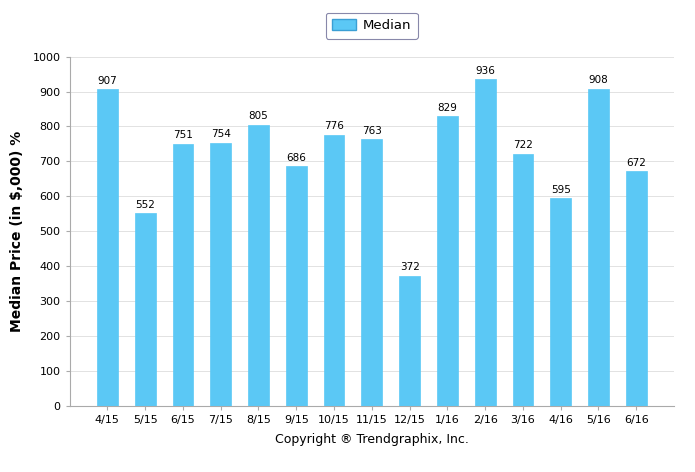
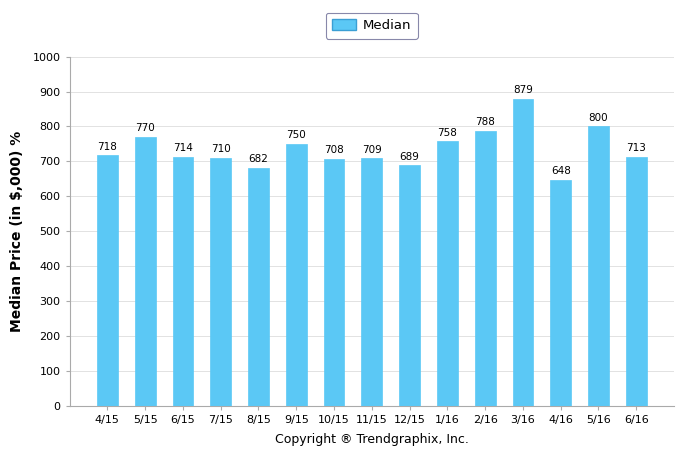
4/15: 907 -> 718
5/15: 552 -> 770
6/15: 751 -> 714
7/15: 754 -> 710
8/15: 805 -> 682
9/15: 686 -> 750
10/15: 776 -> 708
11/15: 763 -> 709
12/15: 372 -> 689
1/16: 829 -> 758
2/16: 936 -> 788
3/16: 722 -> 879
4/16: 595 -> 648
5/16: 908 -> 800
6/16: 672 -> 713
